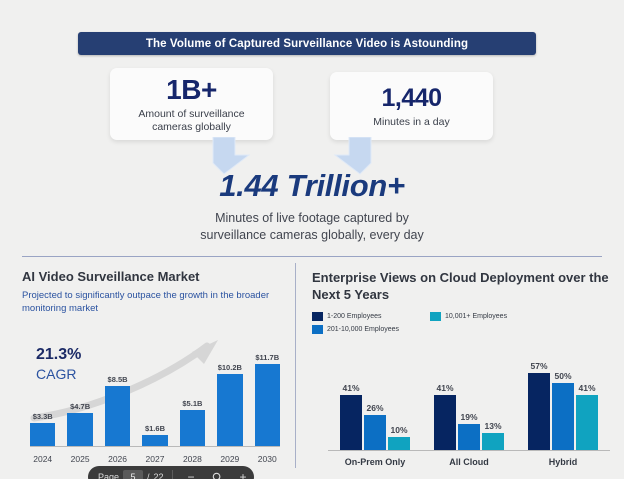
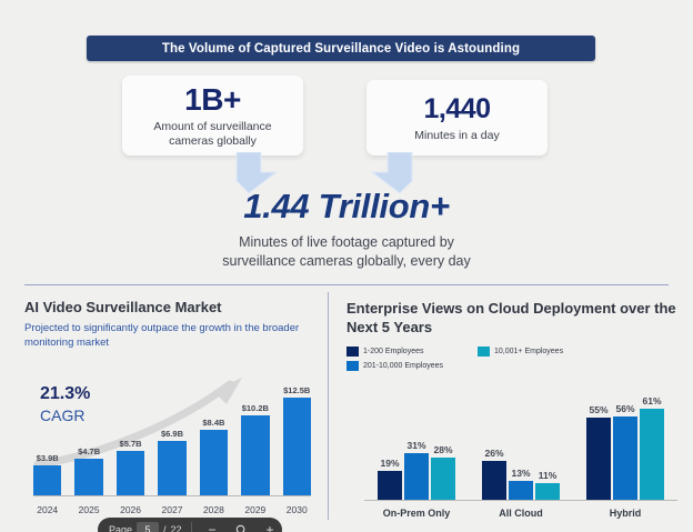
AI Video Surveillance Market/2024: $3.3B -> $3.9B
AI Video Surveillance Market/2026: $8.5B -> $5.7B
AI Video Surveillance Market/2027: $1.6B -> $6.9B
AI Video Surveillance Market/2028: $5.1B -> $8.4B
AI Video Surveillance Market/2030: $11.7B -> $12.5B
Enterprise Views on Cloud Deployment over the Next 5 Years/1-200 Employees/On-Prem Only: 41% -> 19%
Enterprise Views on Cloud Deployment over the Next 5 Years/201-10,000 Employees/On-Prem Only: 26% -> 31%
Enterprise Views on Cloud Deployment over the Next 5 Years/10,001+ Employees/On-Prem Only: 10% -> 28%
Enterprise Views on Cloud Deployment over the Next 5 Years/1-200 Employees/All Cloud: 41% -> 26%
Enterprise Views on Cloud Deployment over the Next 5 Years/201-10,000 Employees/All Cloud: 19% -> 13%
Enterprise Views on Cloud Deployment over the Next 5 Years/10,001+ Employees/All Cloud: 13% -> 11%
Enterprise Views on Cloud Deployment over the Next 5 Years/1-200 Employees/Hybrid: 57% -> 55%
Enterprise Views on Cloud Deployment over the Next 5 Years/201-10,000 Employees/Hybrid: 50% -> 56%
Enterprise Views on Cloud Deployment over the Next 5 Years/10,001+ Employees/Hybrid: 41% -> 61%
